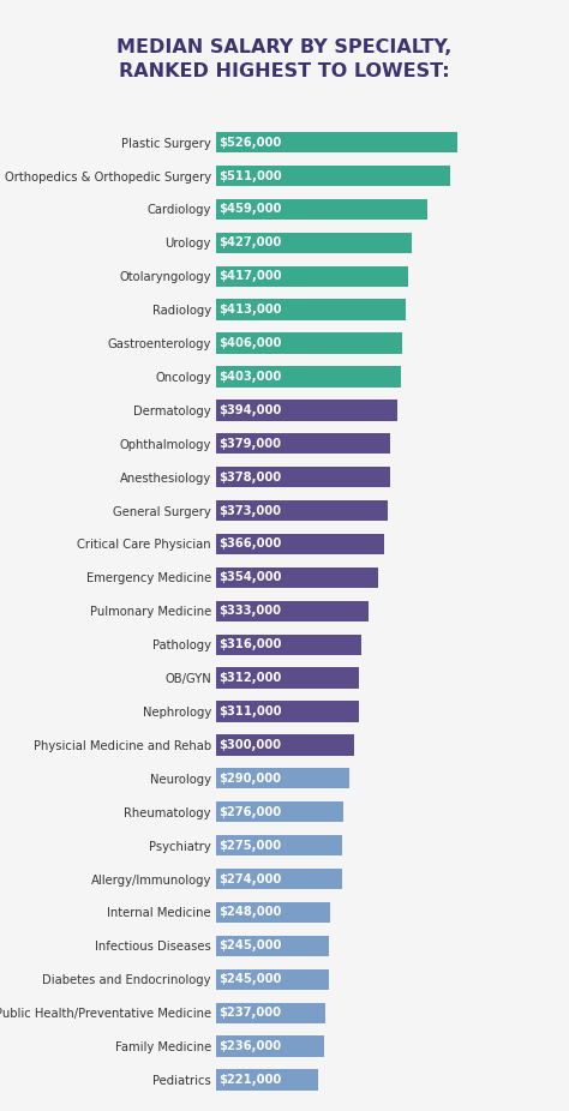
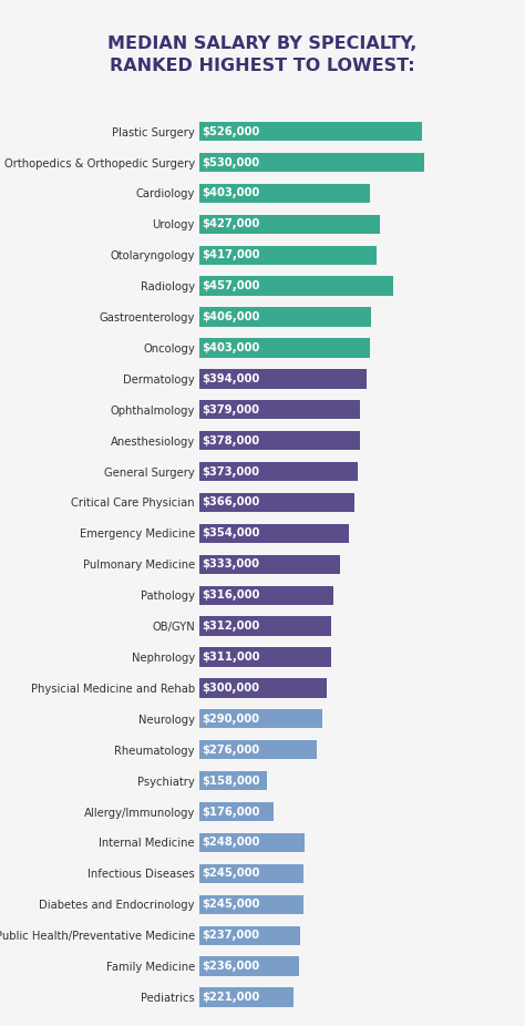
Orthopedics & Orthopedic Surgery: $511,000 -> $530,000
Cardiology: $459,000 -> $403,000
Radiology: $413,000 -> $457,000
Psychiatry: $275,000 -> $158,000
Allergy/Immunology: $274,000 -> $176,000
